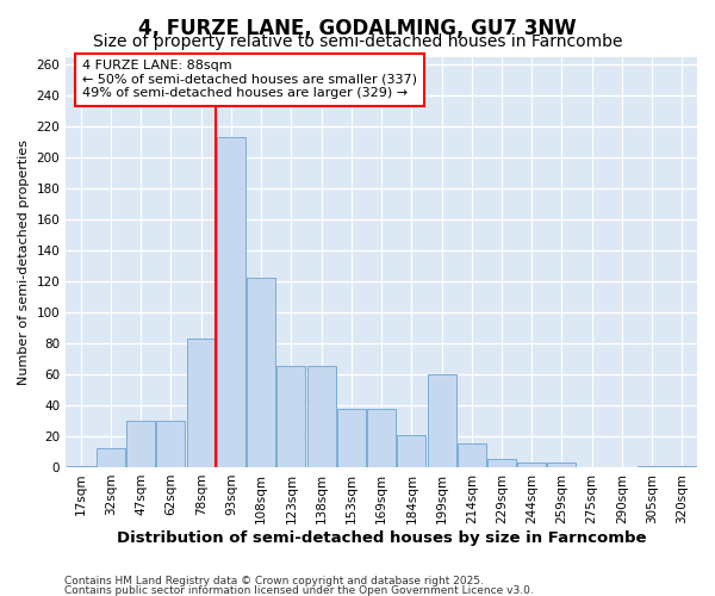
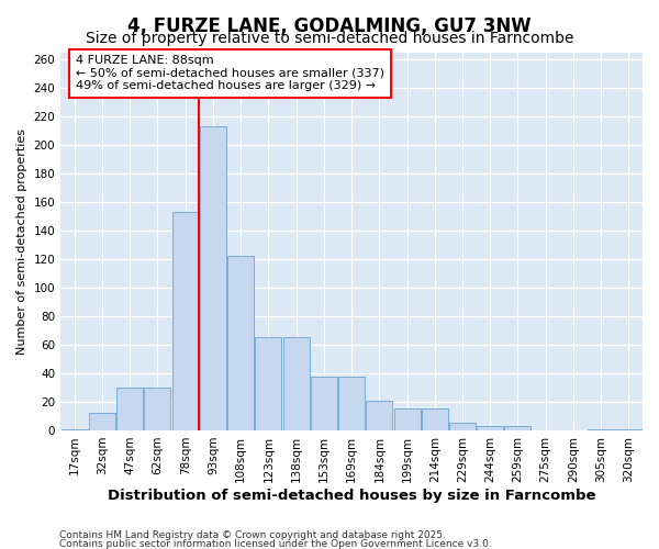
78sqm: 83 -> 153
199sqm: 60 -> 15
